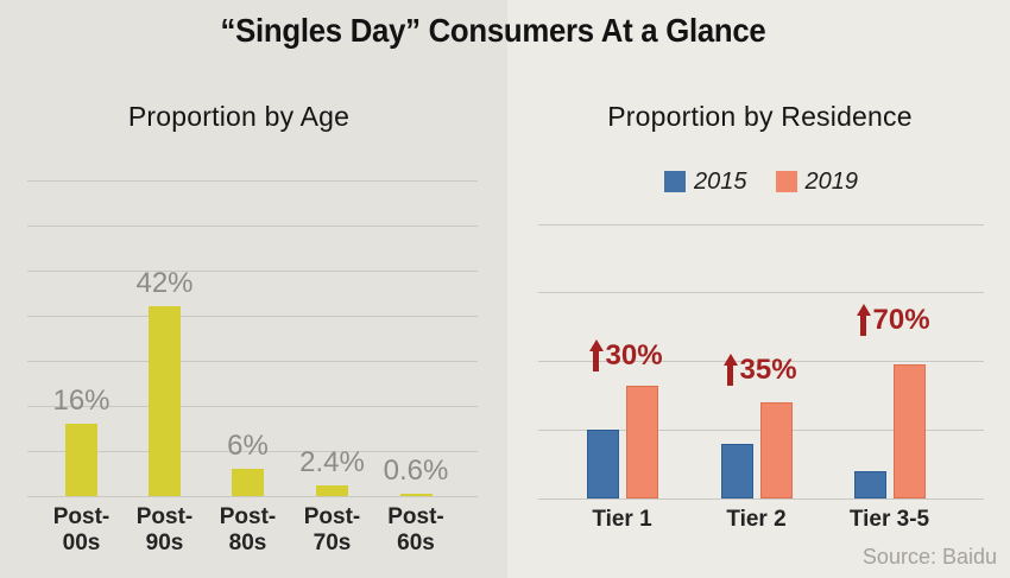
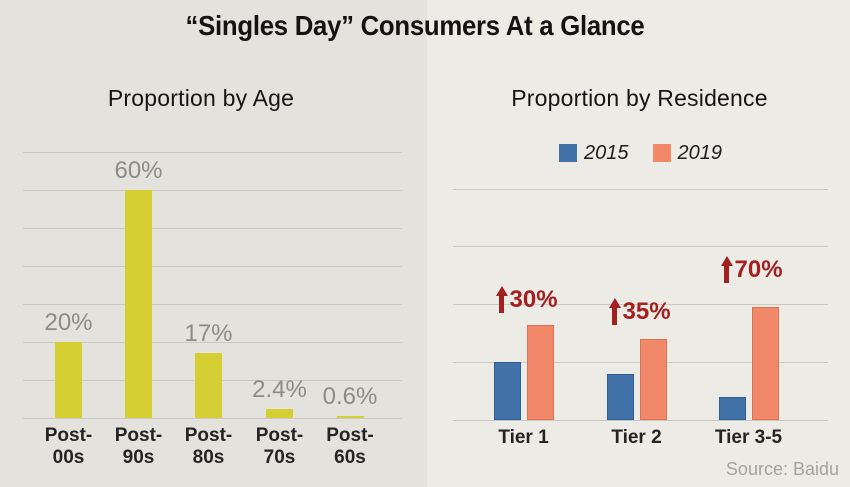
Proportion by Age/Post- 00s: 16% -> 20%
Proportion by Age/Post- 90s: 42% -> 60%
Proportion by Age/Post- 80s: 6% -> 17%
